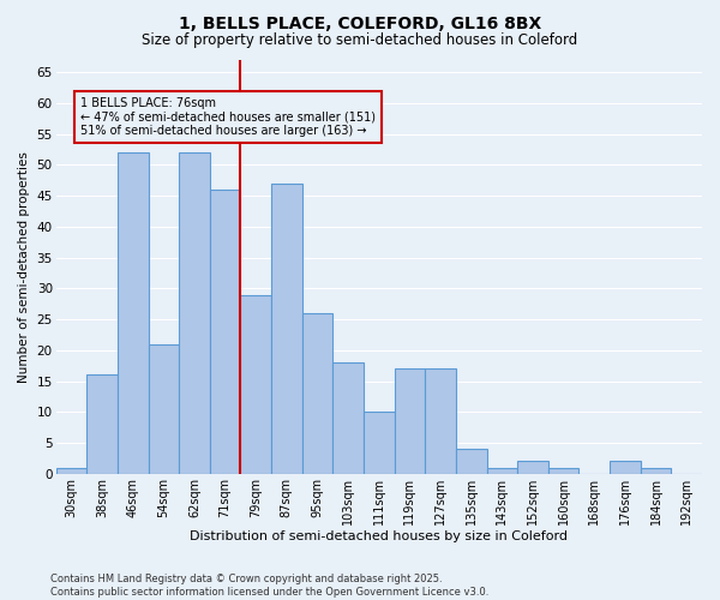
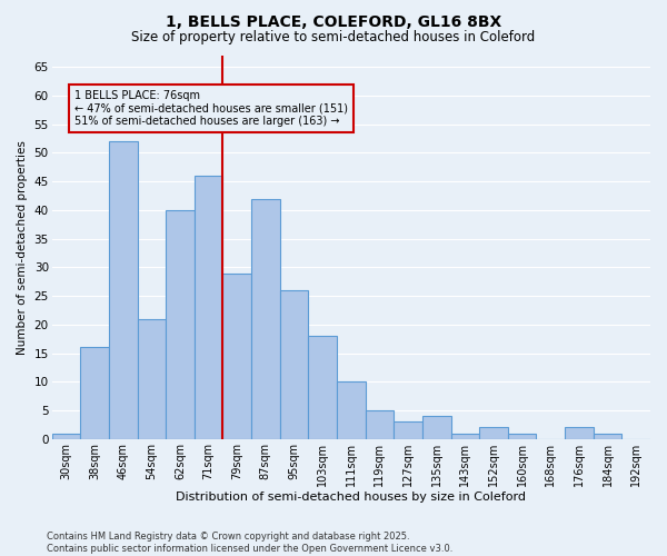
62sqm: 52 -> 40
87sqm: 47 -> 42
119sqm: 17 -> 5
127sqm: 17 -> 3
